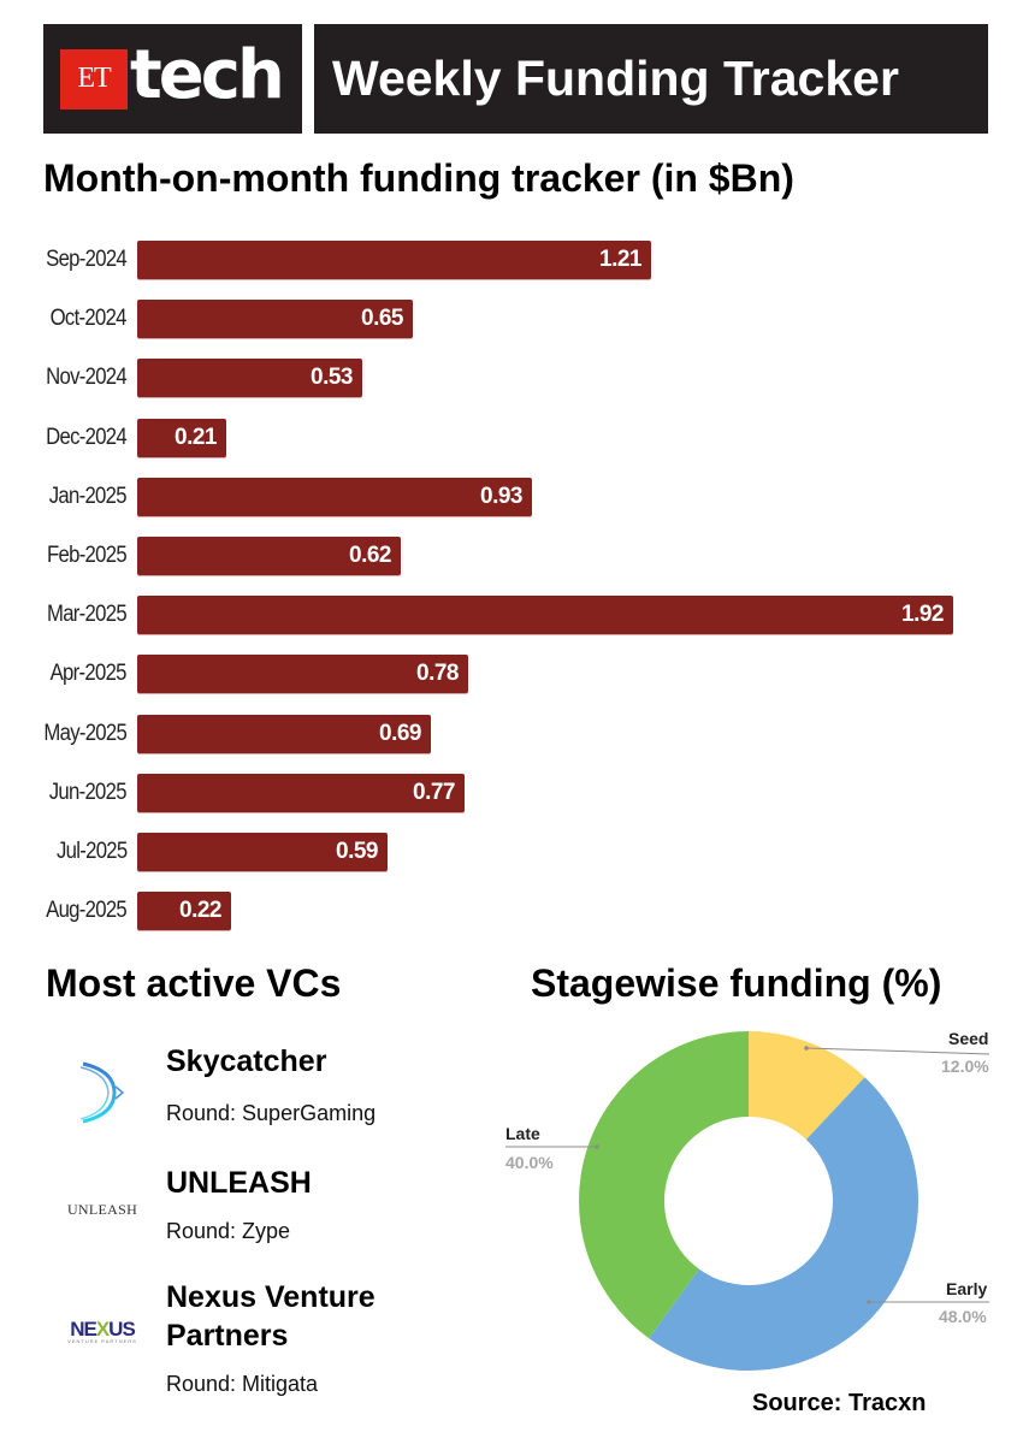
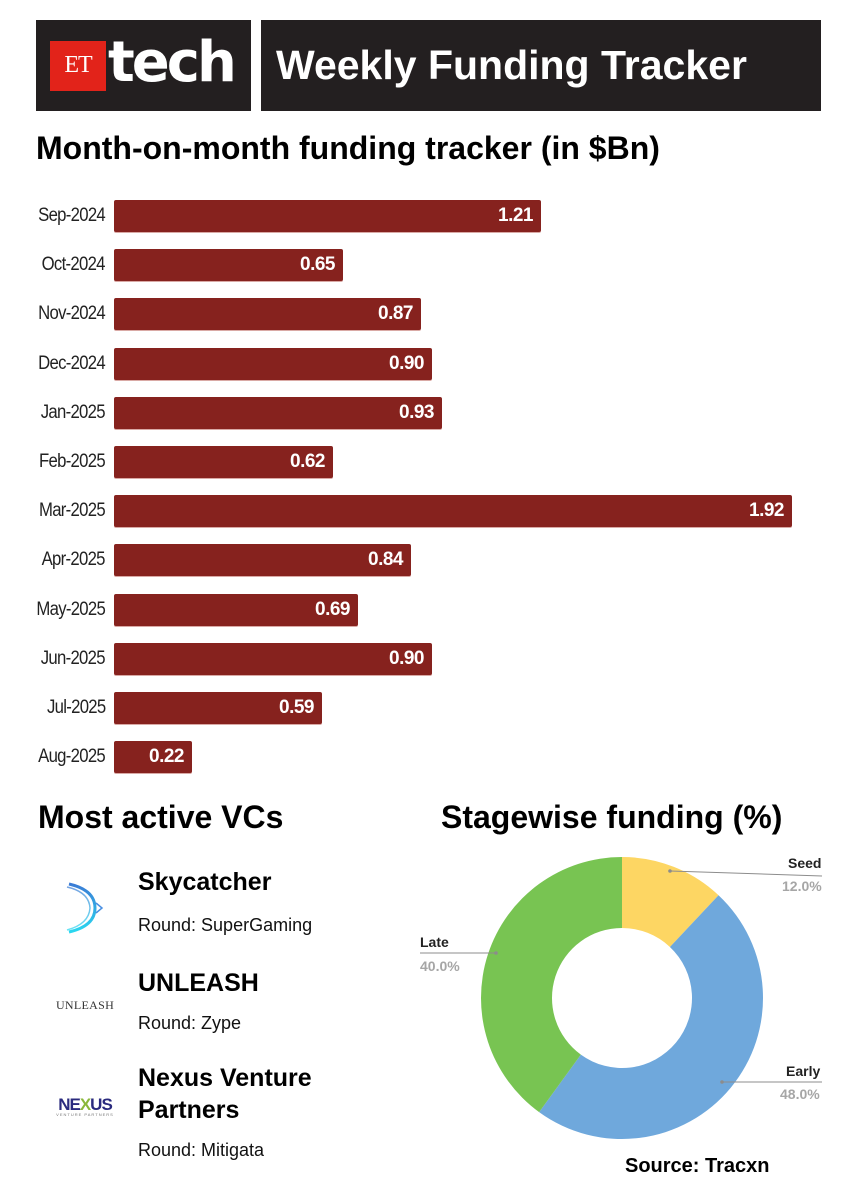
Month-on-month funding tracker (in $Bn)/Nov-2024: 0.53 -> 0.87
Month-on-month funding tracker (in $Bn)/Dec-2024: 0.21 -> 0.90
Month-on-month funding tracker (in $Bn)/Apr-2025: 0.78 -> 0.84
Month-on-month funding tracker (in $Bn)/Jun-2025: 0.77 -> 0.90
